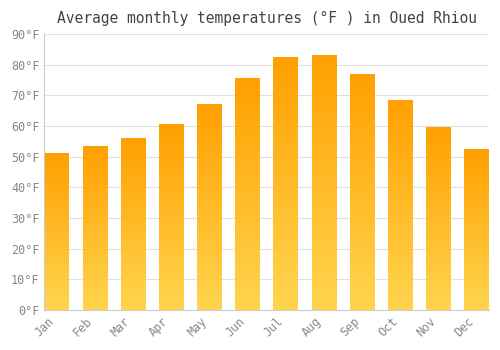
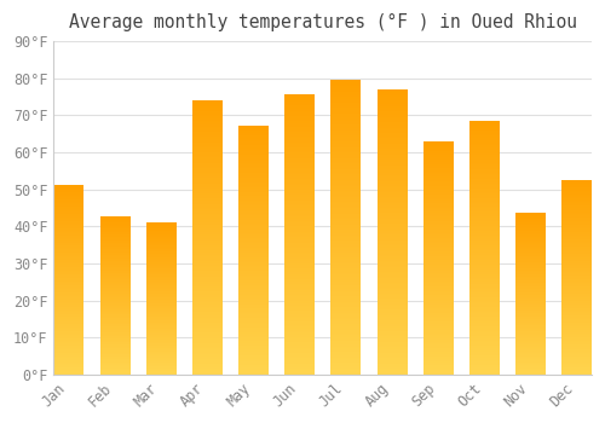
Feb: 53.5°F -> 42.5°F
Mar: 56.0°F -> 41.0°F
Apr: 60.5°F -> 74.0°F
Jul: 82.5°F -> 79.5°F
Aug: 83.0°F -> 77.0°F
Sep: 77.0°F -> 63.0°F
Nov: 59.5°F -> 43.5°F
